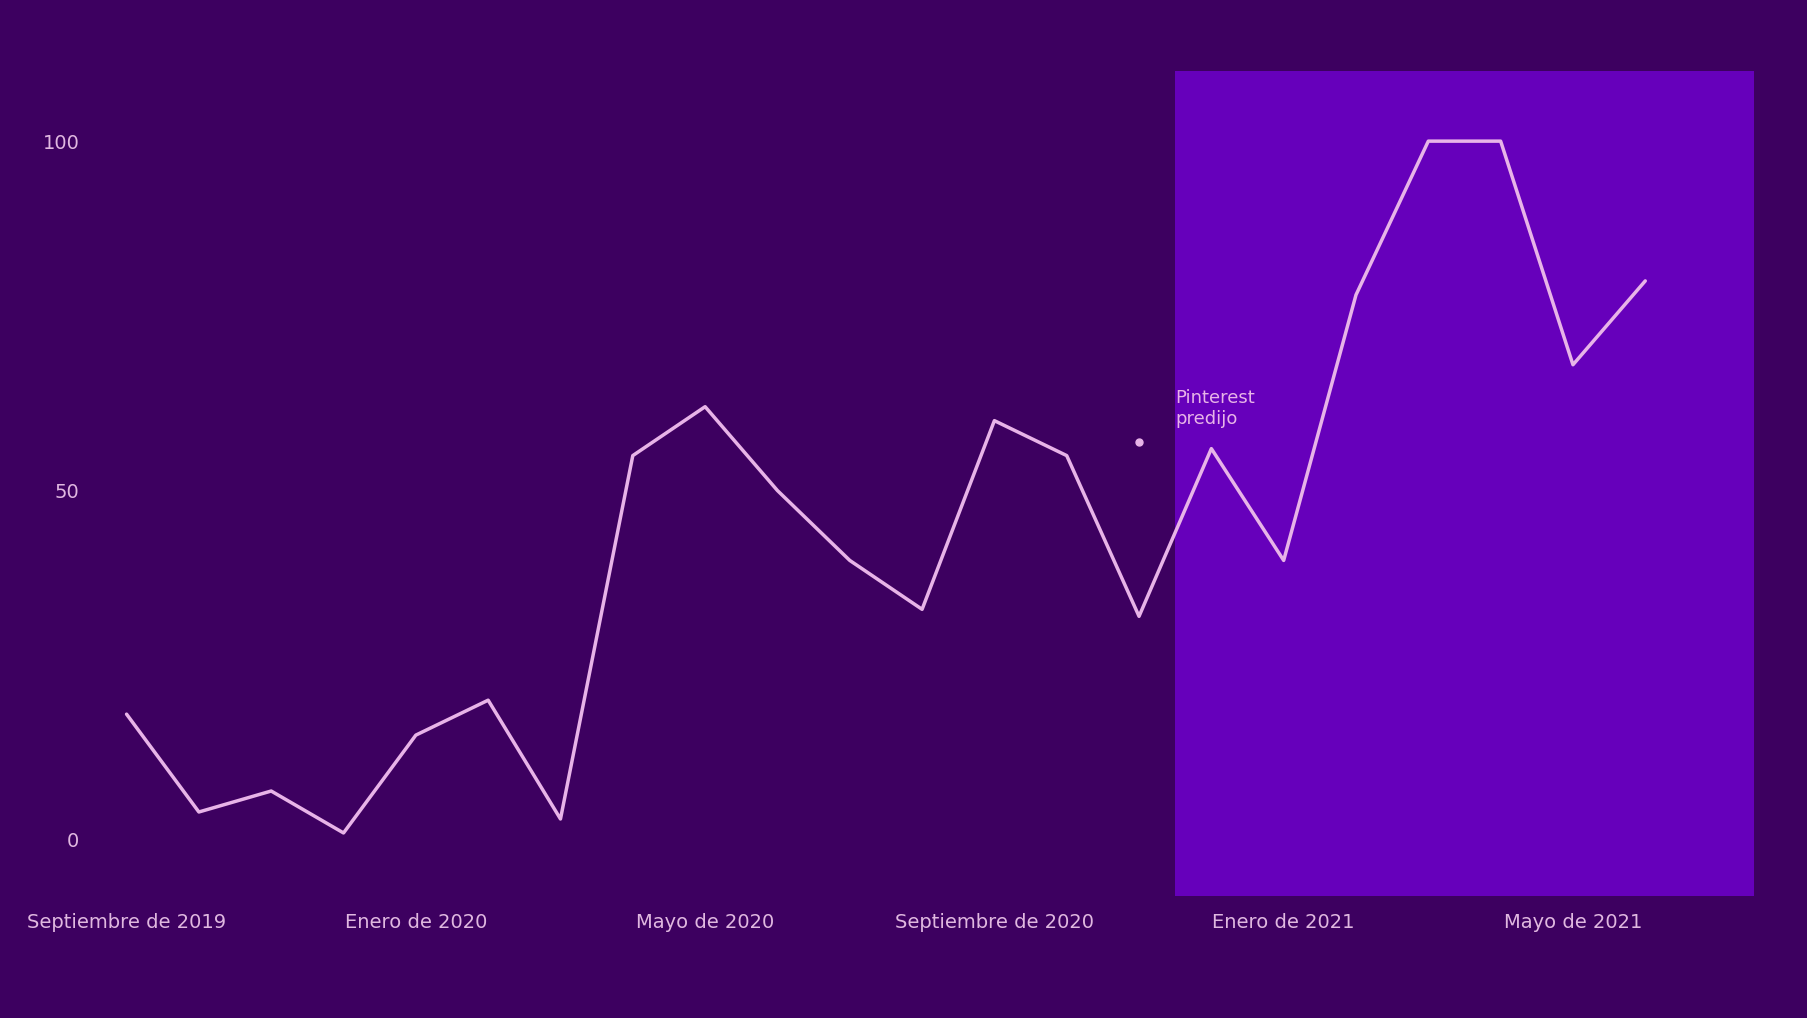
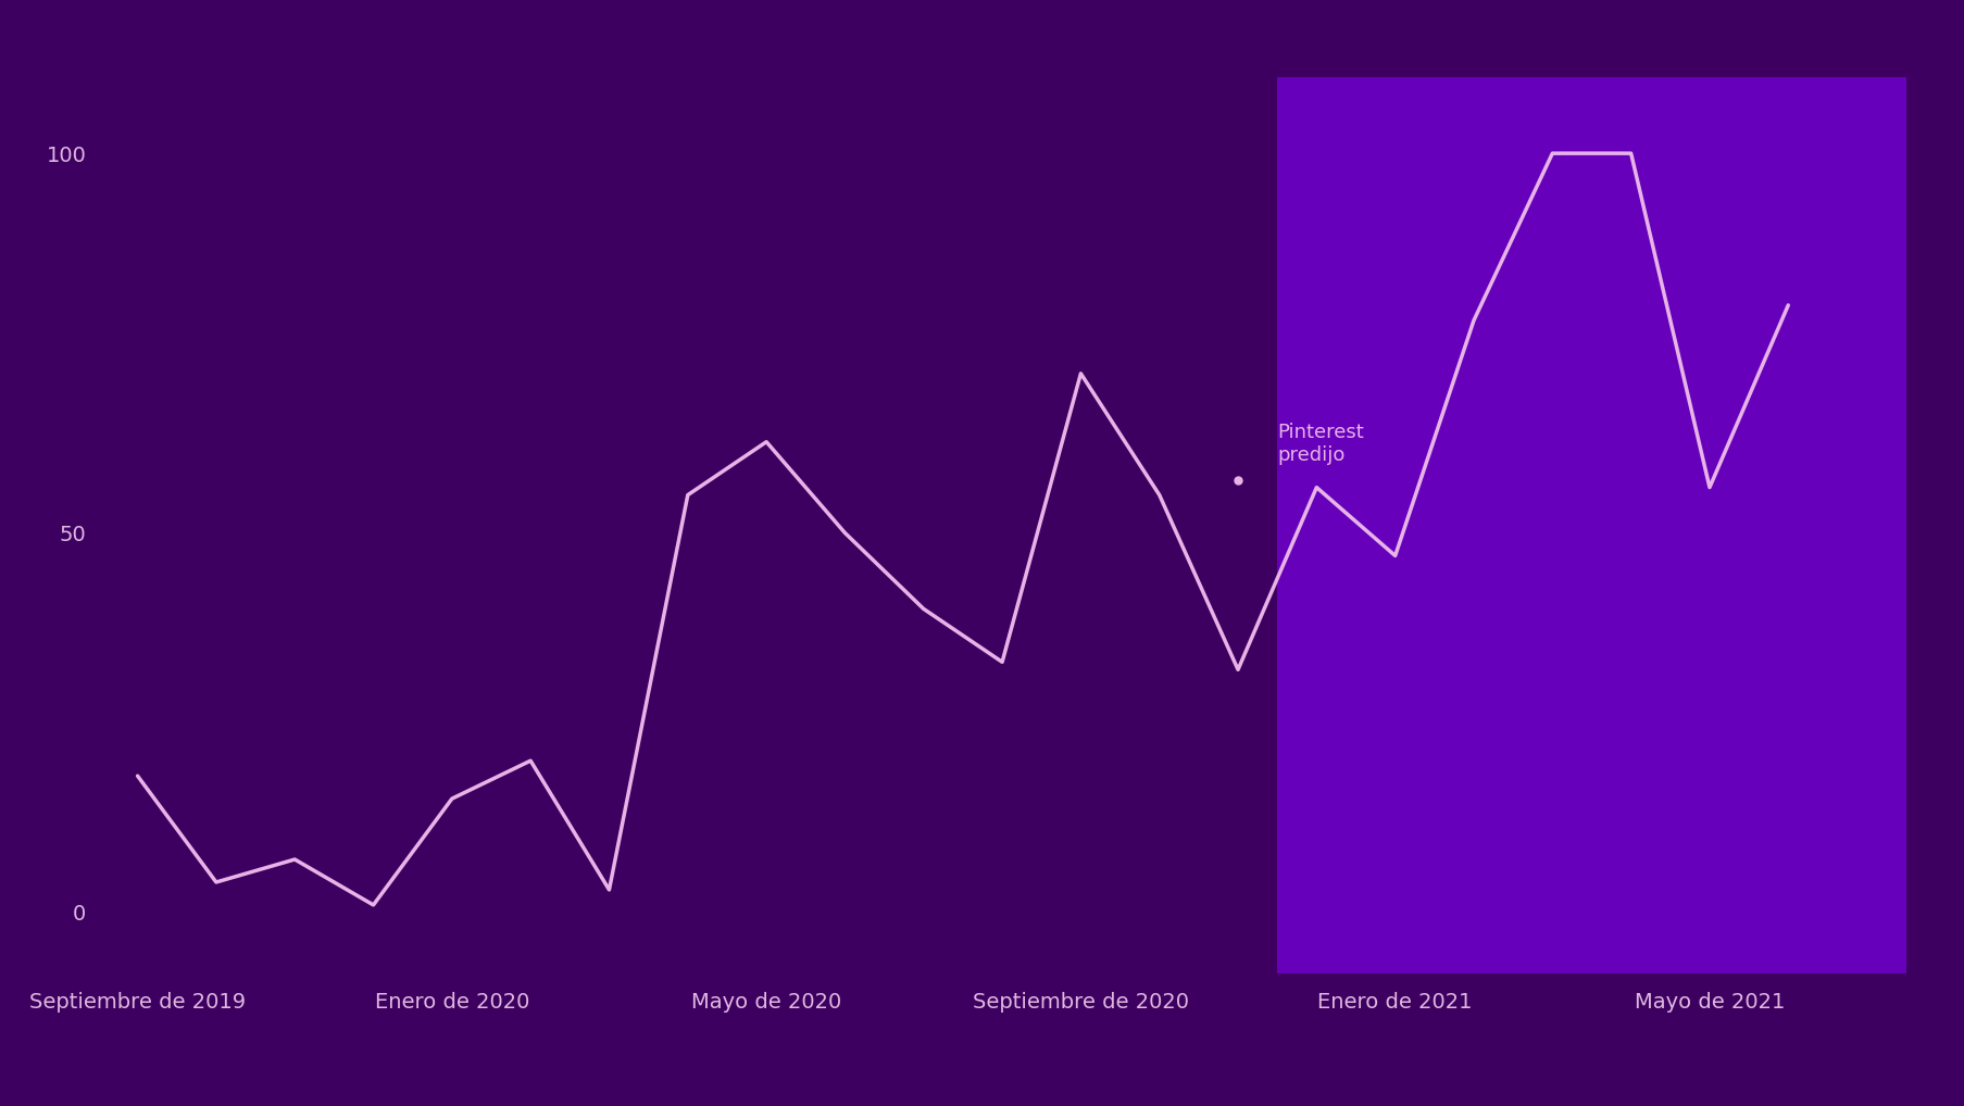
Septiembre de 2020: 60 -> 71
Enero de 2021: 40 -> 47
Mayo de 2021: 68 -> 56
